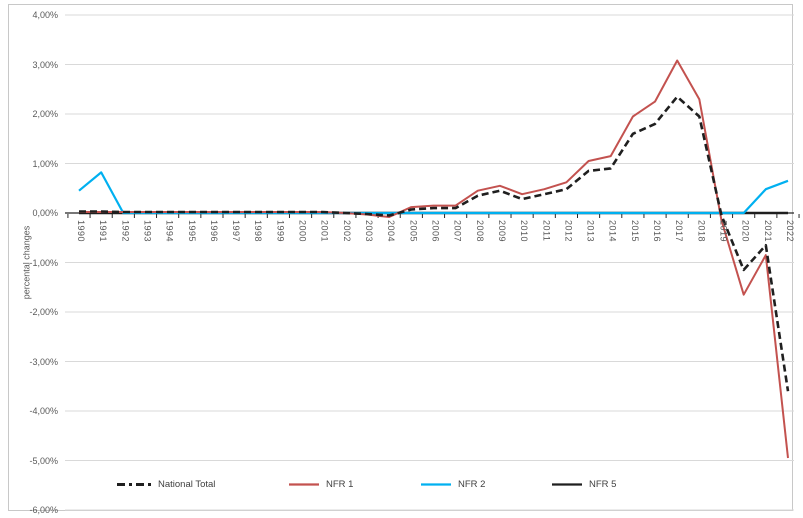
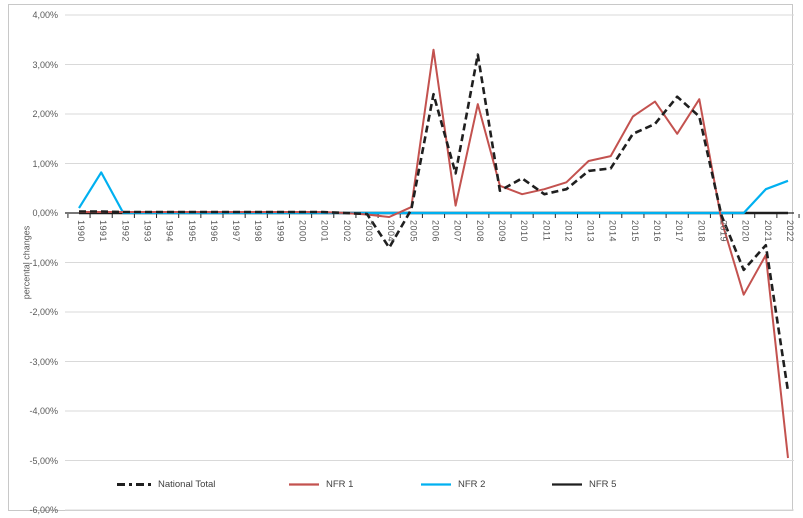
NFR 2/1990: 0,5% -> 0,1%
National Total/2004: -0,1% -> -0,7%
National Total/2006: 0,1% -> 2,4%
NFR 1/2006: 0,1% -> 3,3%
National Total/2007: 0,1% -> 0,8%
National Total/2008: 0,3% -> 3,2%
NFR 1/2008: 0,5% -> 2,2%
National Total/2010: 0,3% -> 0,7%
NFR 1/2017: 3,1% -> 1,6%
